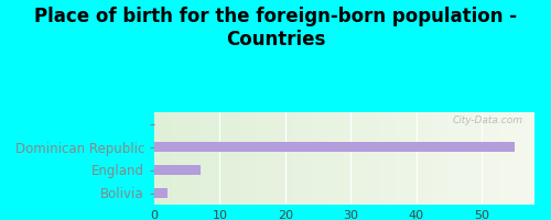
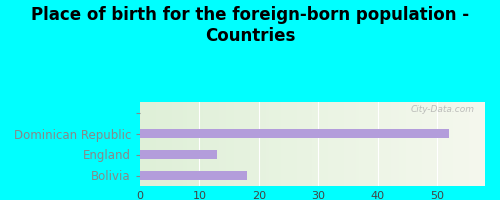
Dominican Republic: 55 -> 52
England: 7 -> 13
Bolivia: 2 -> 18
